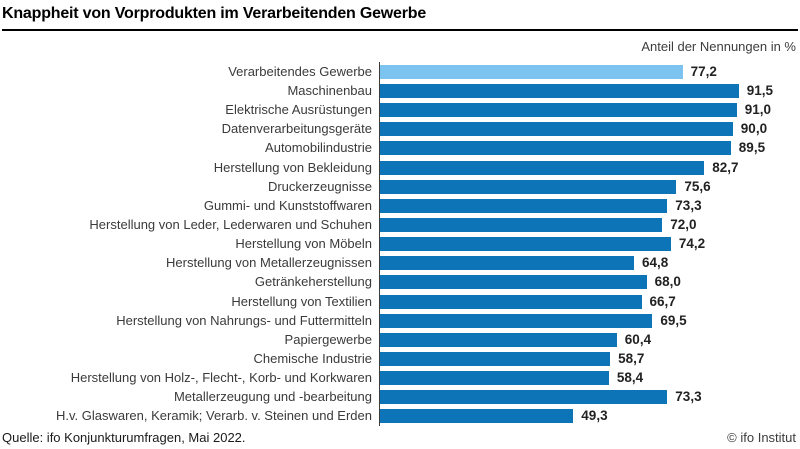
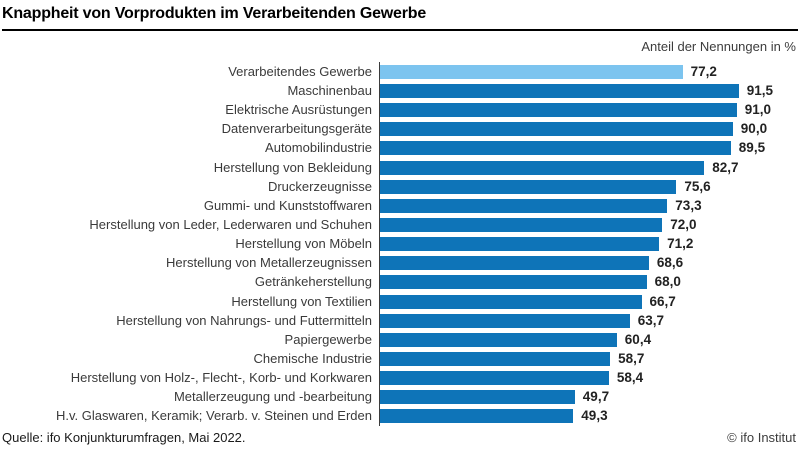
Herstellung von Möbeln: 74,2 -> 71,2
Herstellung von Metallerzeugnissen: 64,8 -> 68,6
Herstellung von Nahrungs- und Futtermitteln: 69,5 -> 63,7
Metallerzeugung und -bearbeitung: 73,3 -> 49,7
